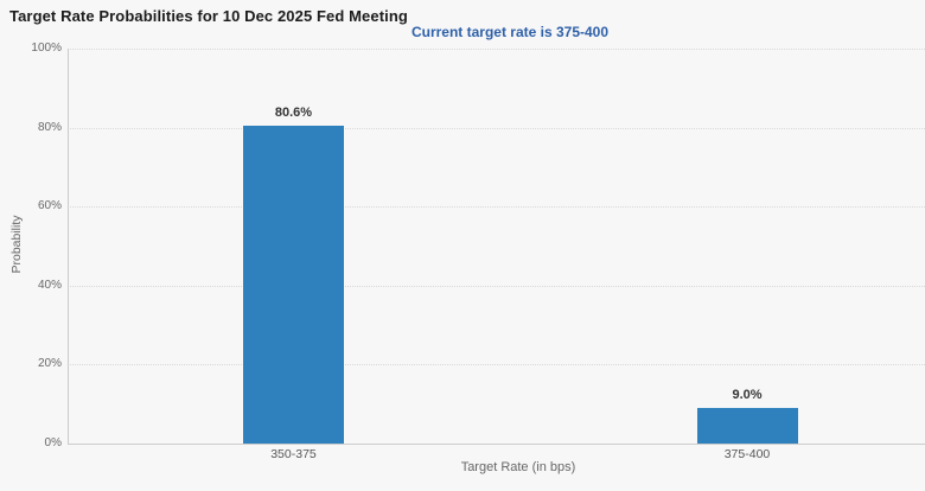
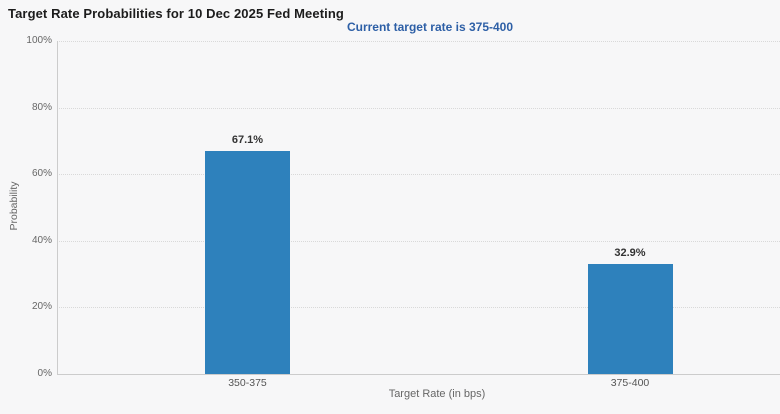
350-375: 80.6% -> 67.1%
375-400: 9.0% -> 32.9%
